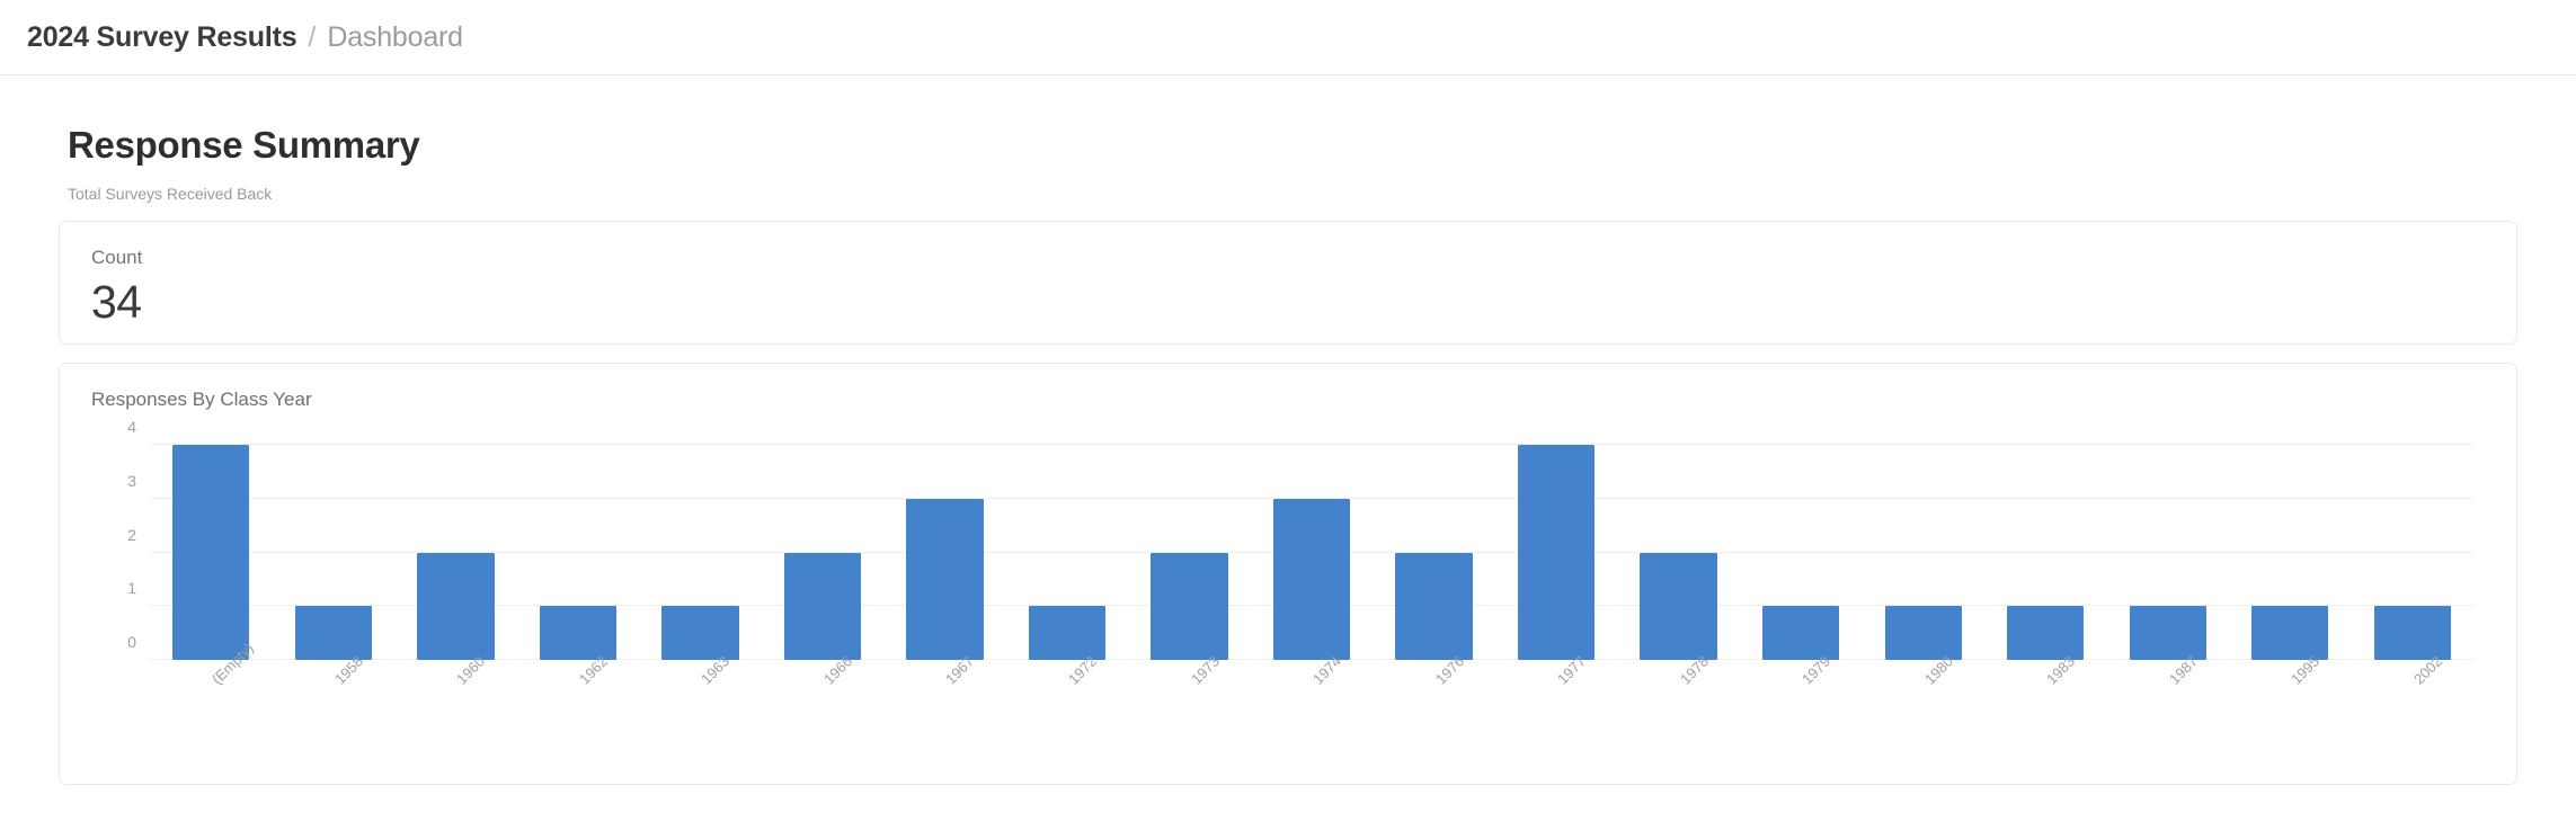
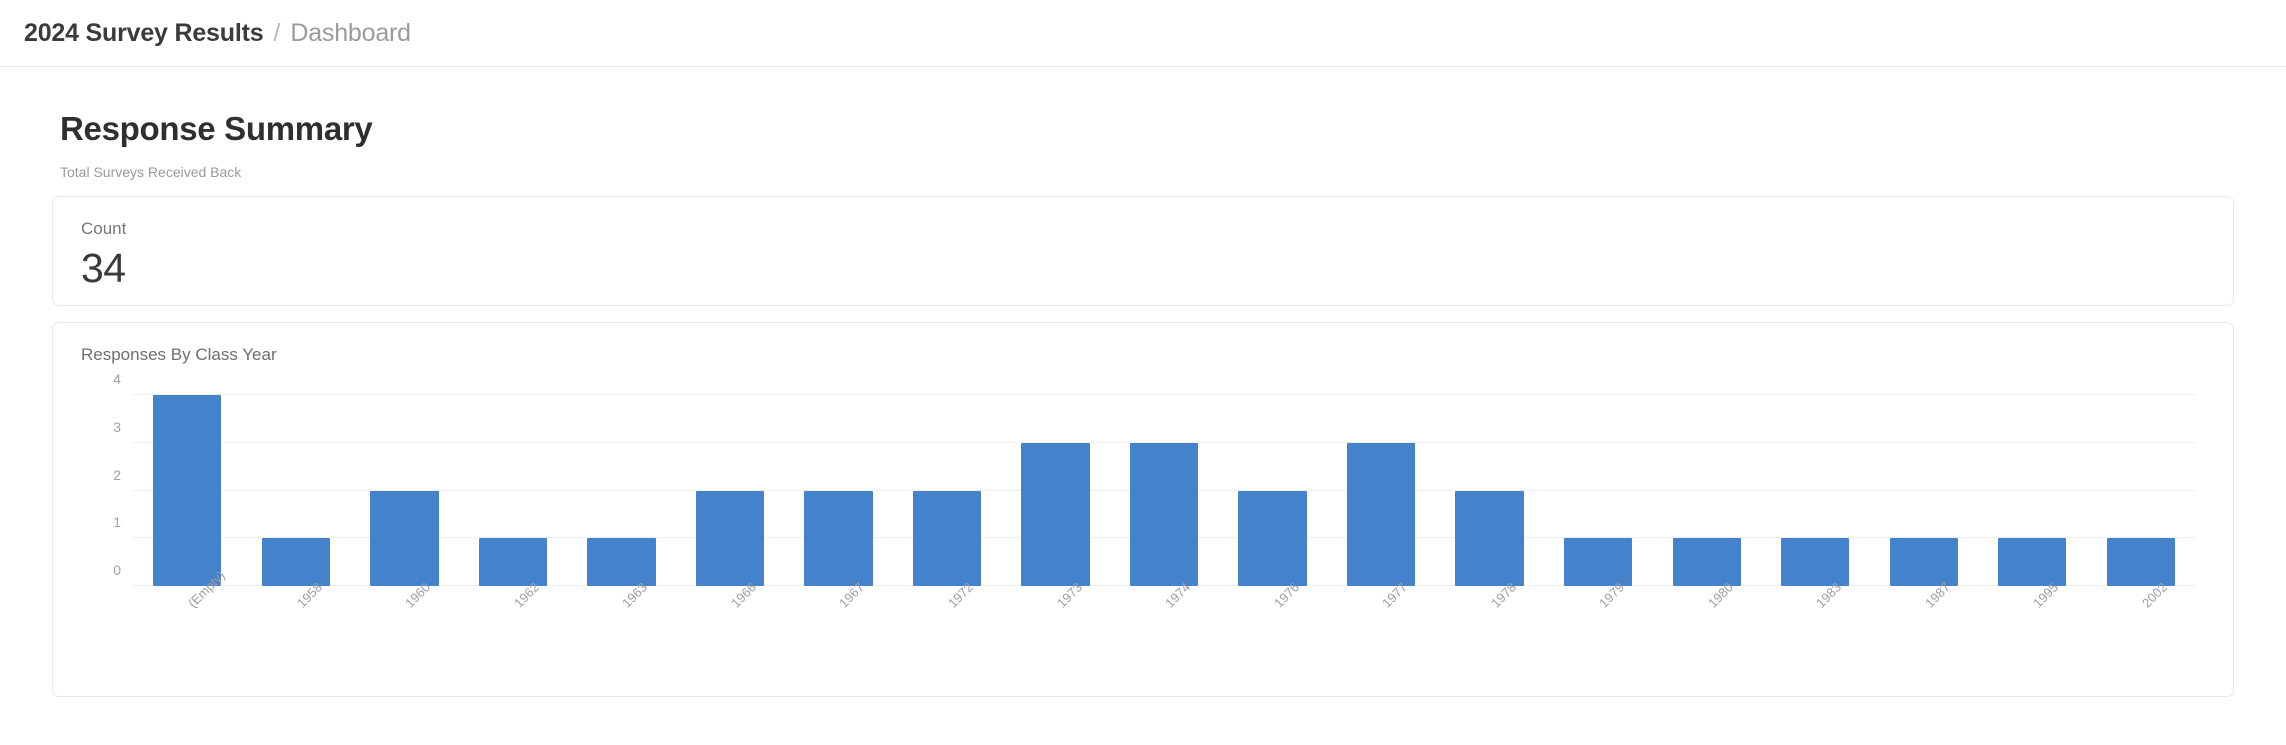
1967: 3 -> 2
1972: 1 -> 2
1973: 2 -> 3
1977: 4 -> 3
